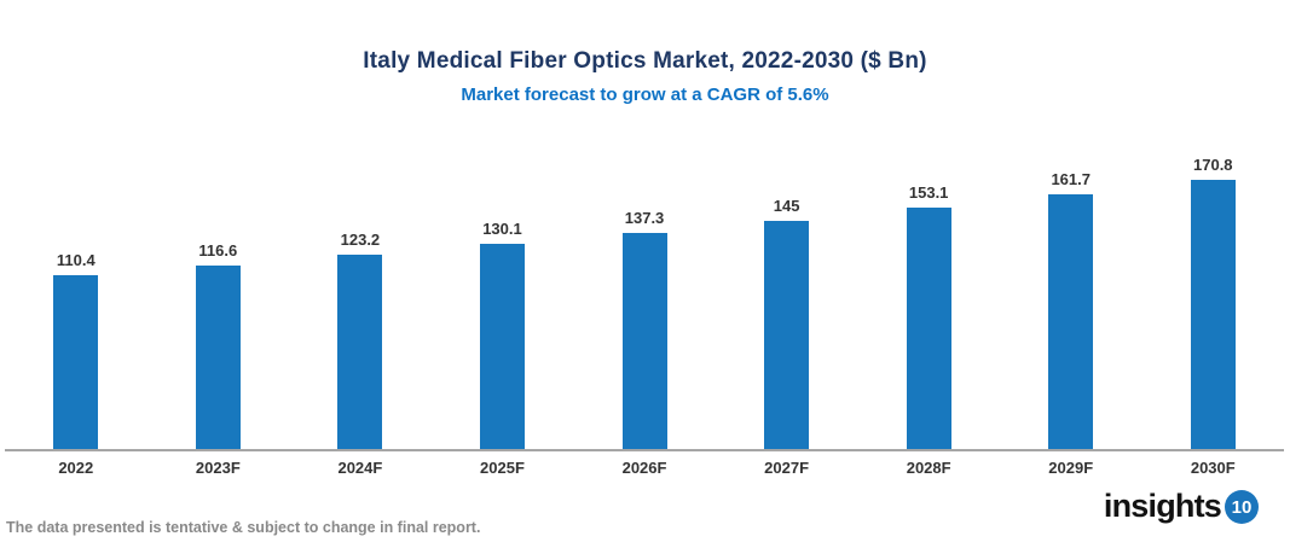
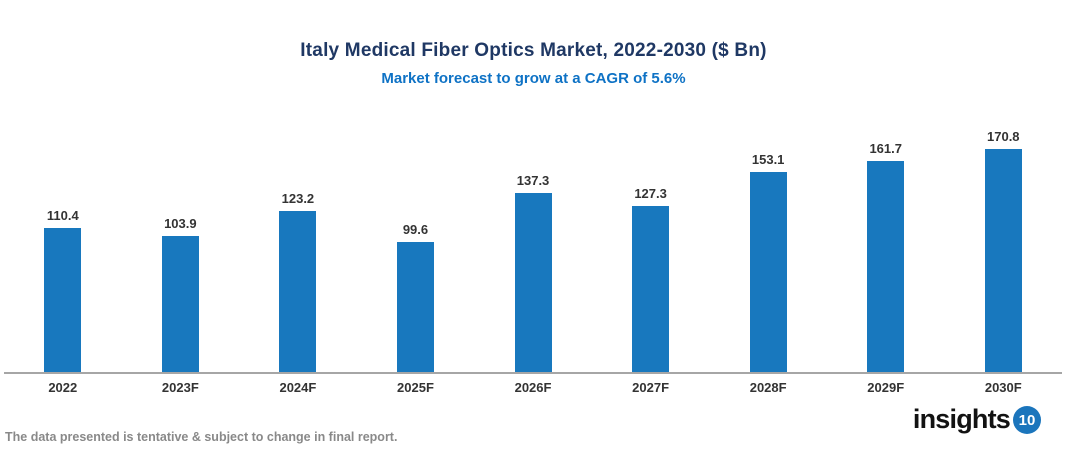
2023F: 116.6 -> 103.9
2025F: 130.1 -> 99.6
2027F: 145 -> 127.3
